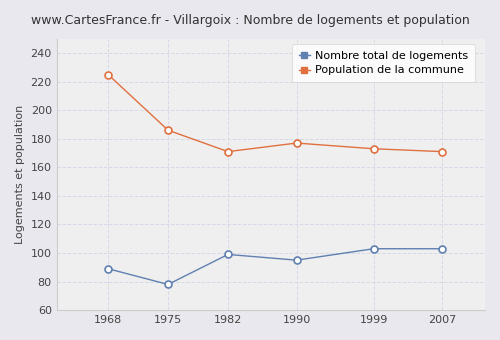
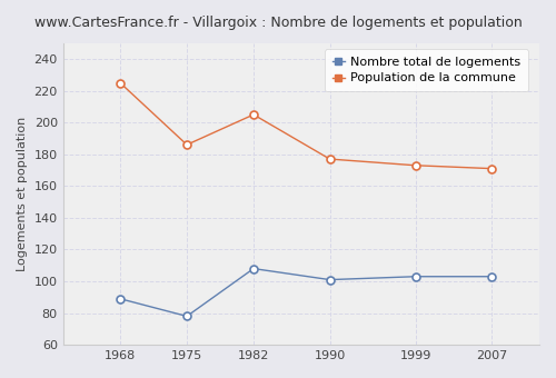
Nombre total de logements/1982: 99 -> 108
Population de la commune/1982: 171 -> 205
Nombre total de logements/1990: 95 -> 101
